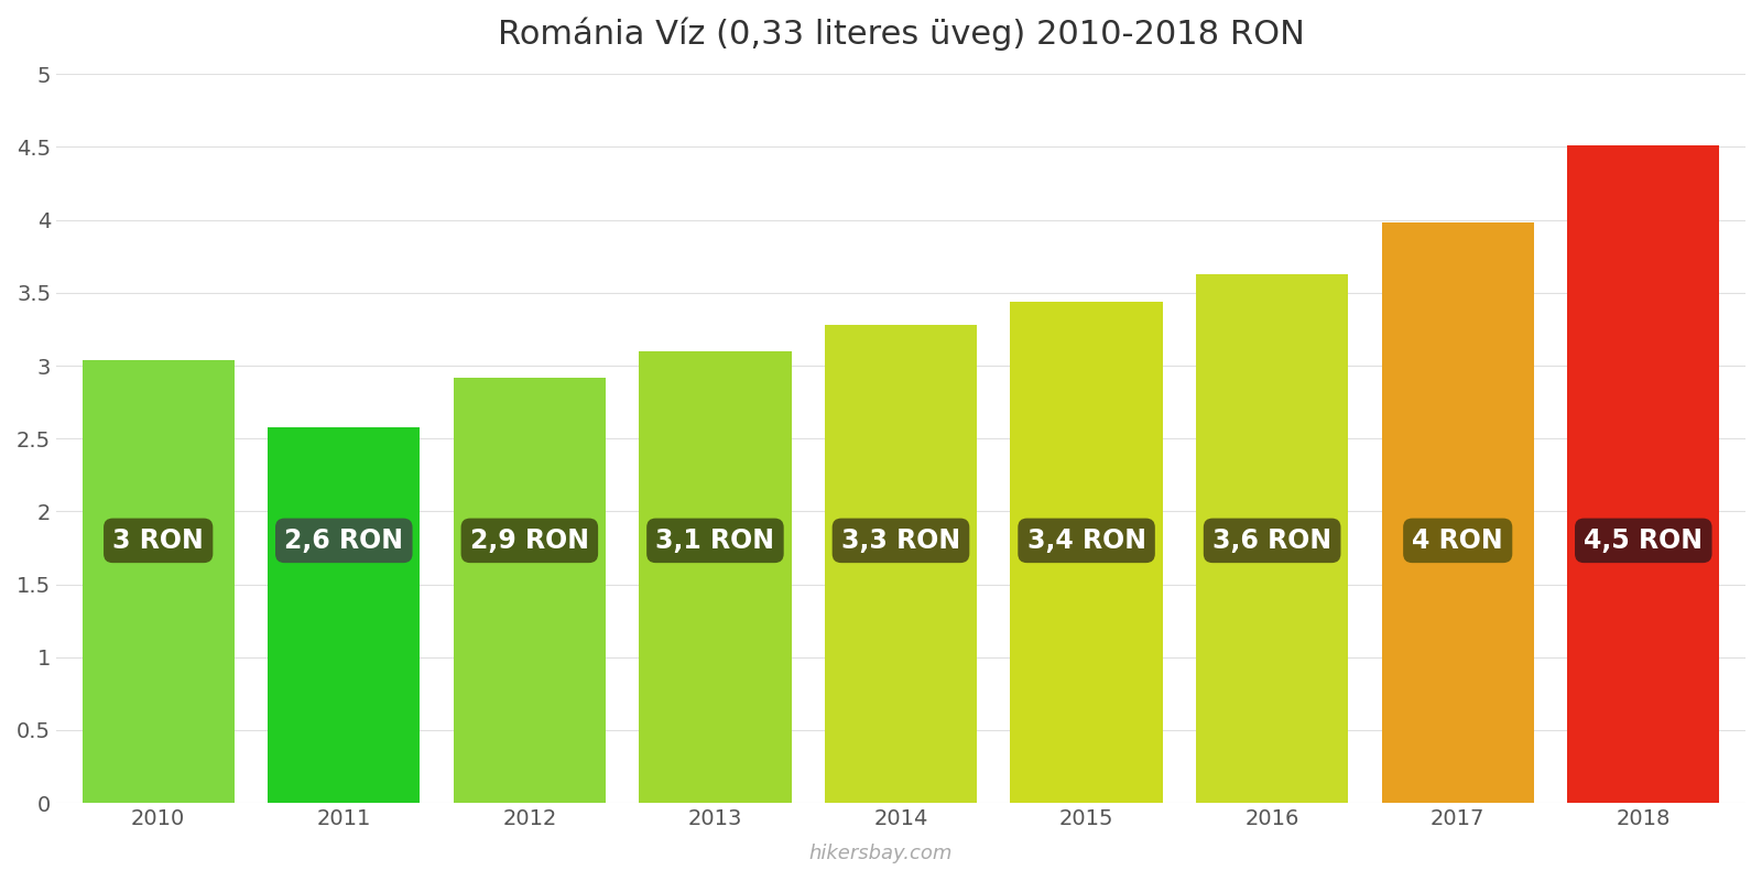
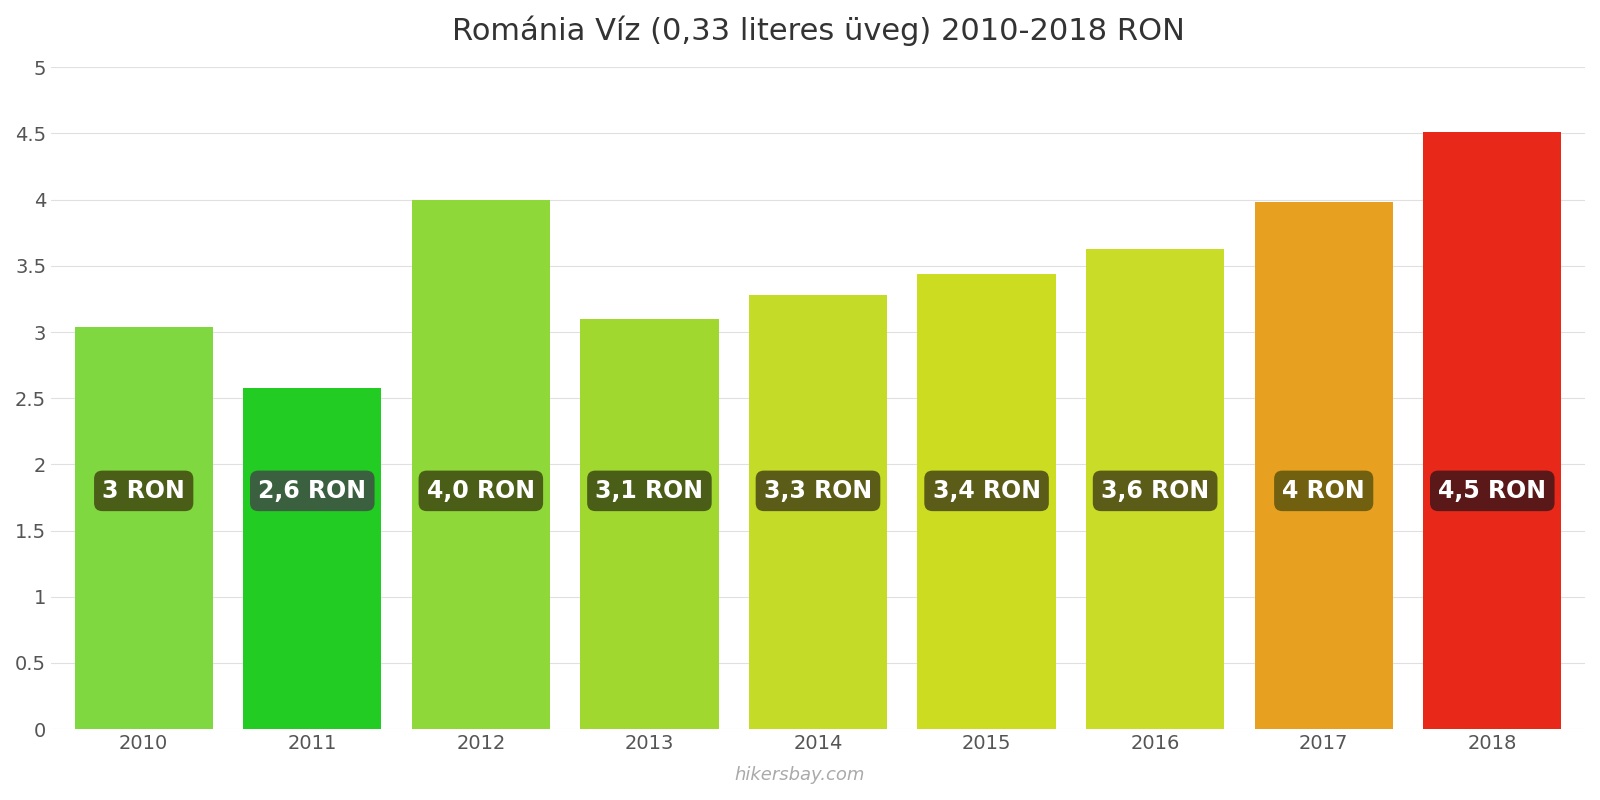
2012: 2,9 -> 4,0
